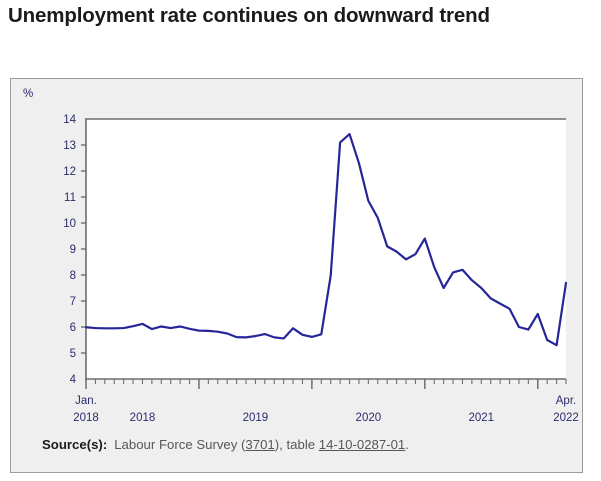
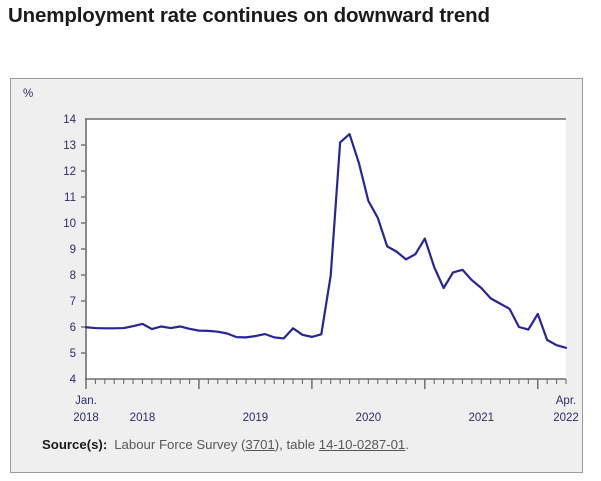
Apr. 2022: 7.7 -> 5.2
